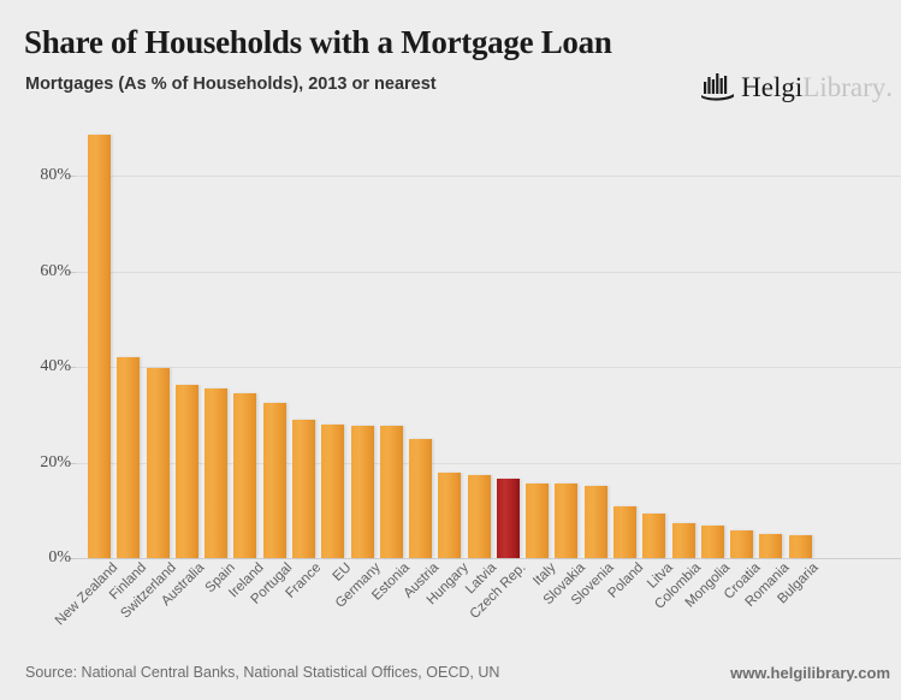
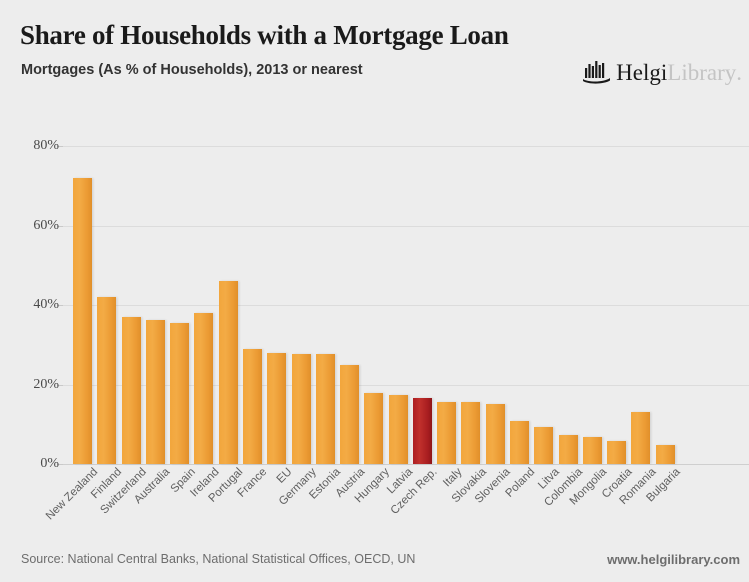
New Zealand: 88% -> 72%
Switzerland: 40% -> 37%
Ireland: 34% -> 38%
Portugal: 32% -> 46%
Romania: 5% -> 13%
